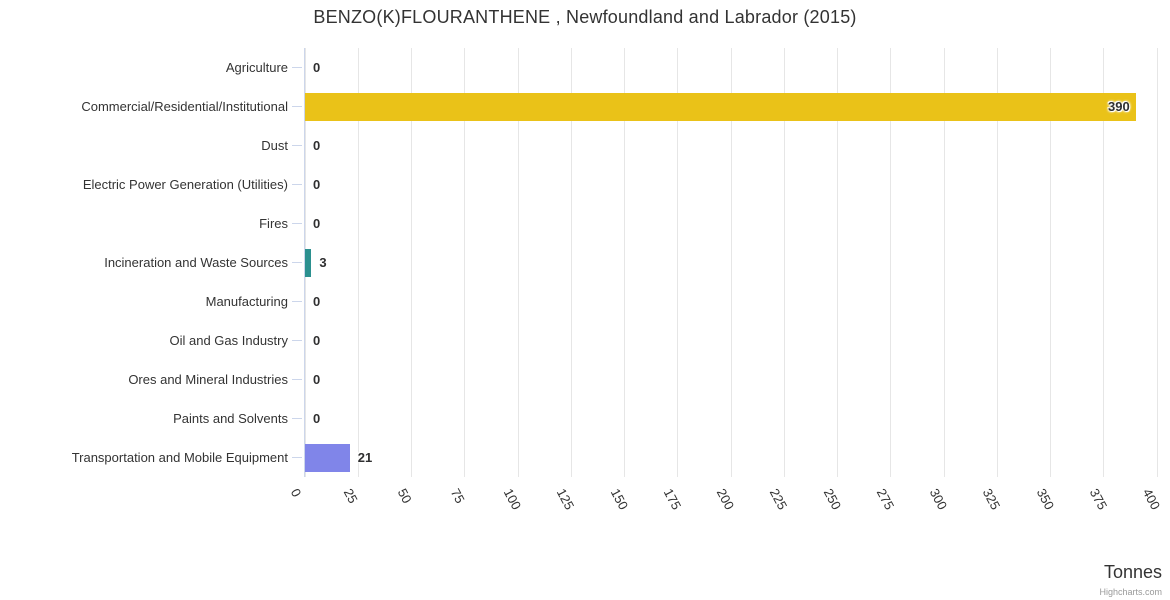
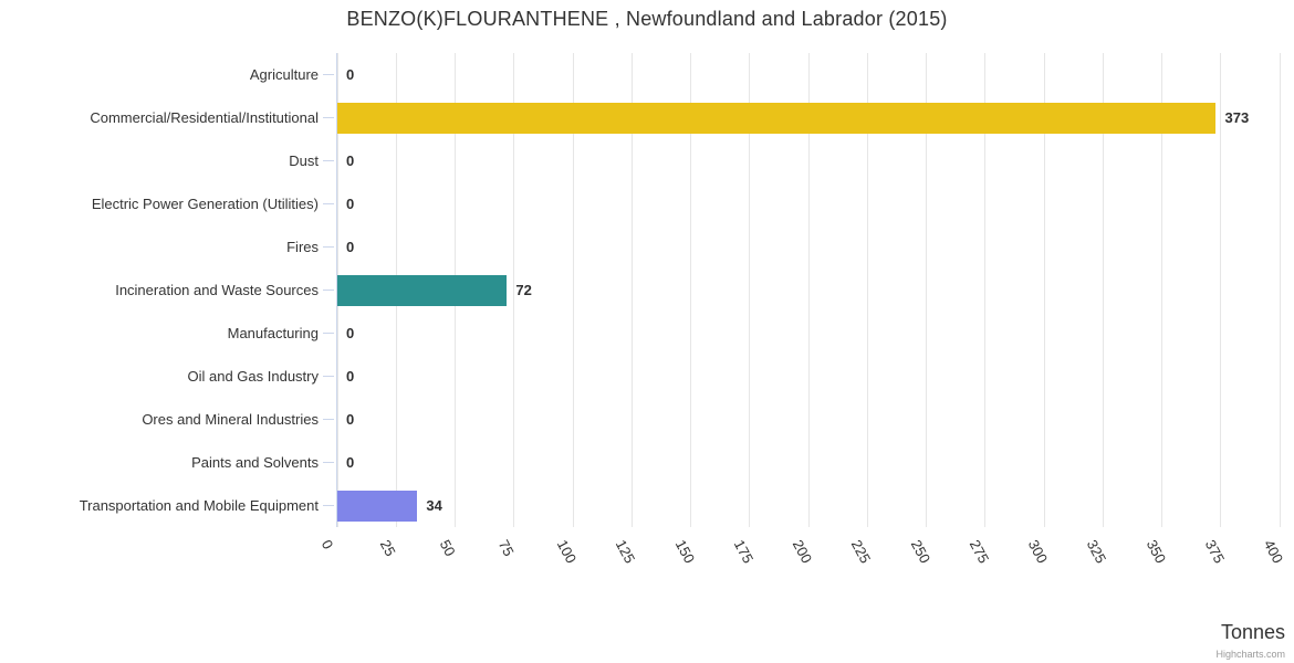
Commercial/Residential/Institutional: 390 -> 373
Incineration and Waste Sources: 3 -> 72
Transportation and Mobile Equipment: 21 -> 34
